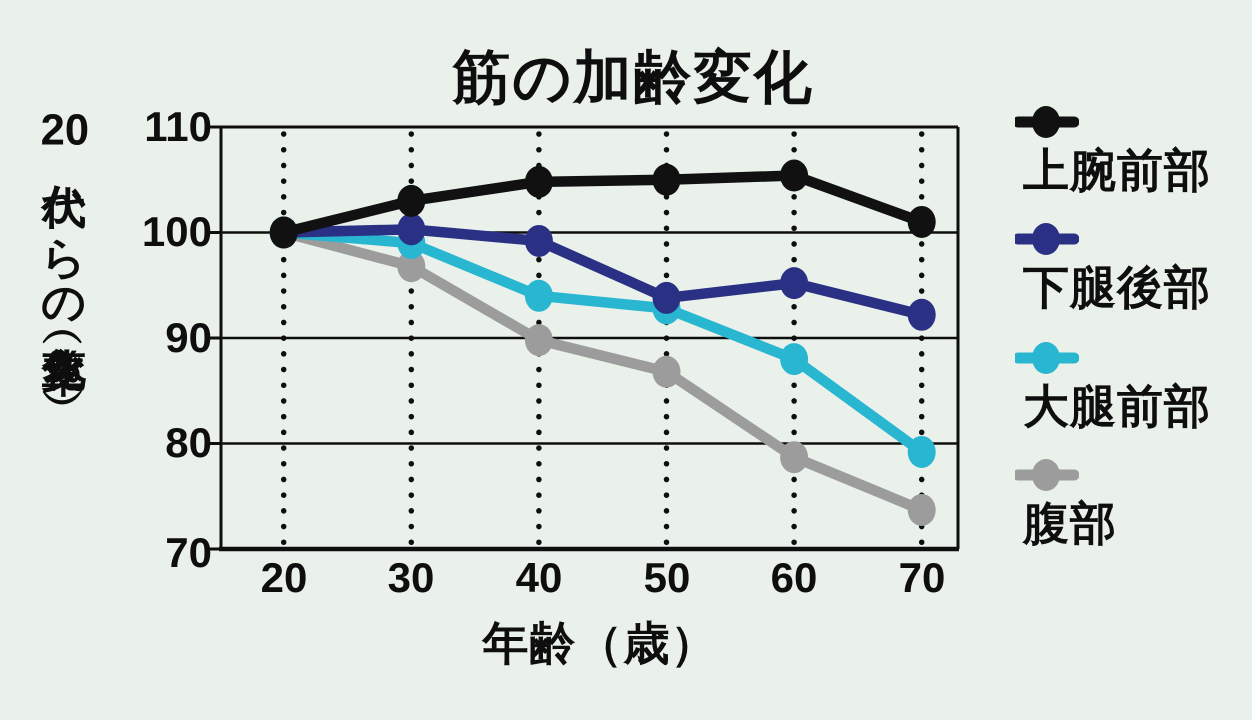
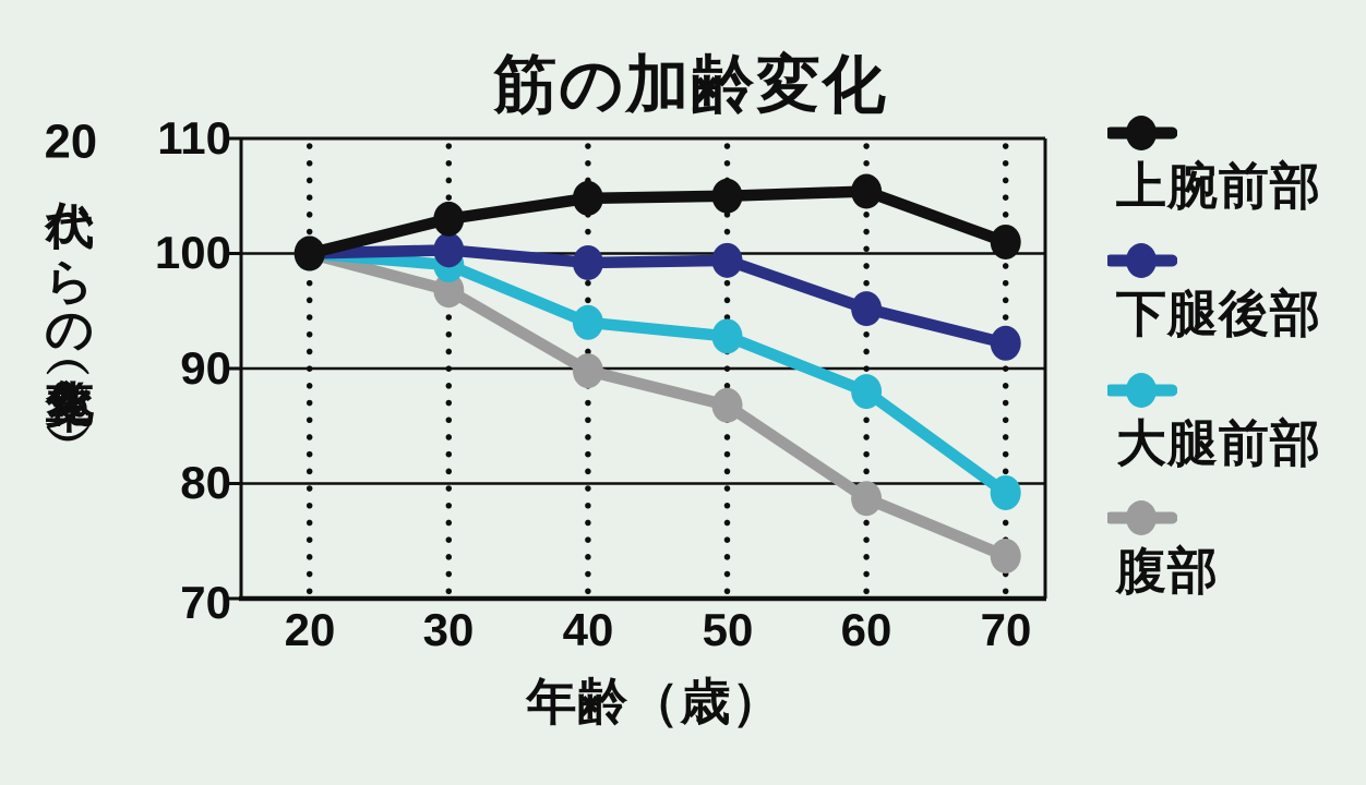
下腿後部/50: 93.8 -> 99.4
